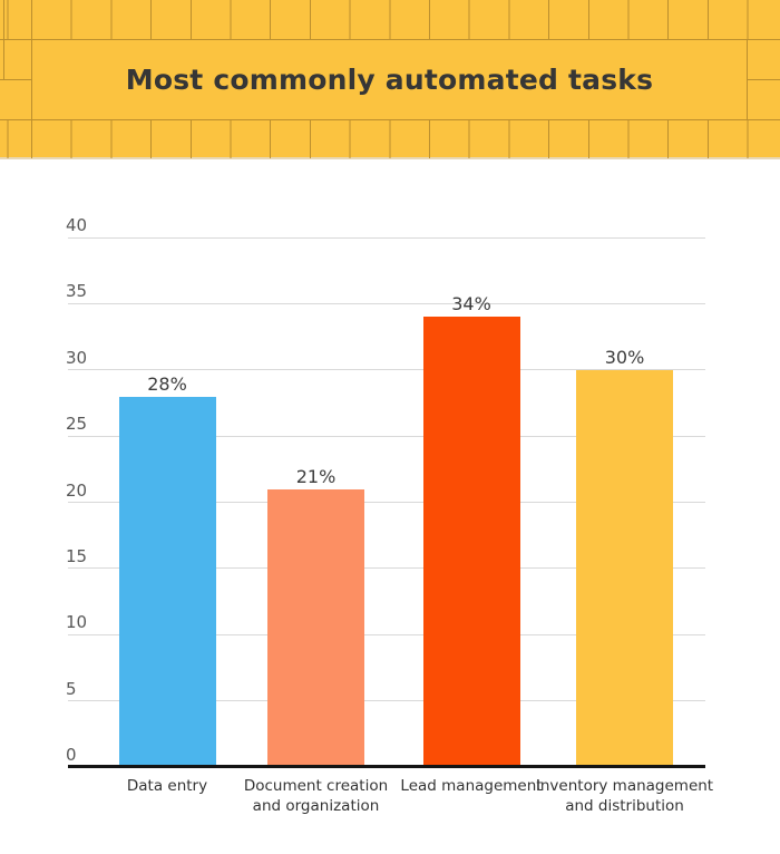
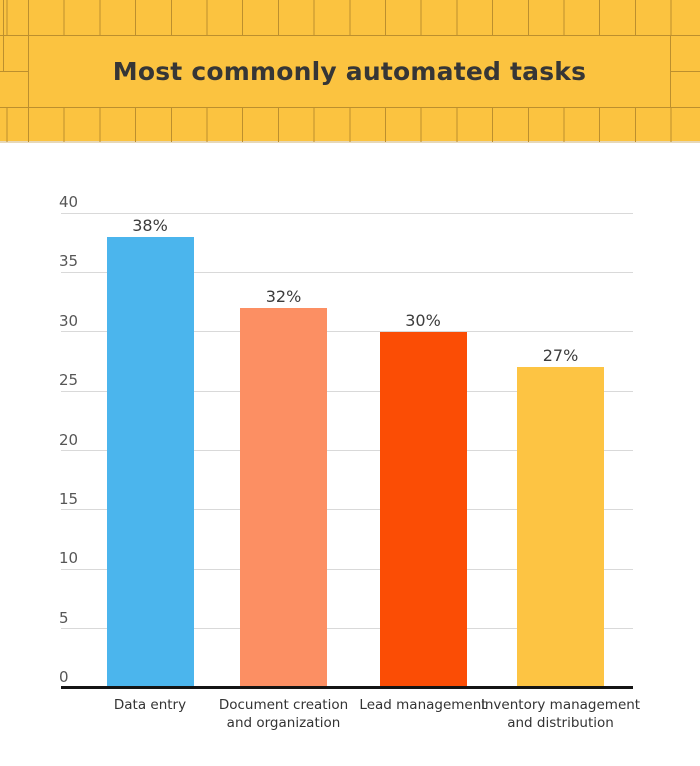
Data entry: 28% -> 38%
Document creation and organization: 21% -> 32%
Lead management: 34% -> 30%
Inventory management and distribution: 30% -> 27%
